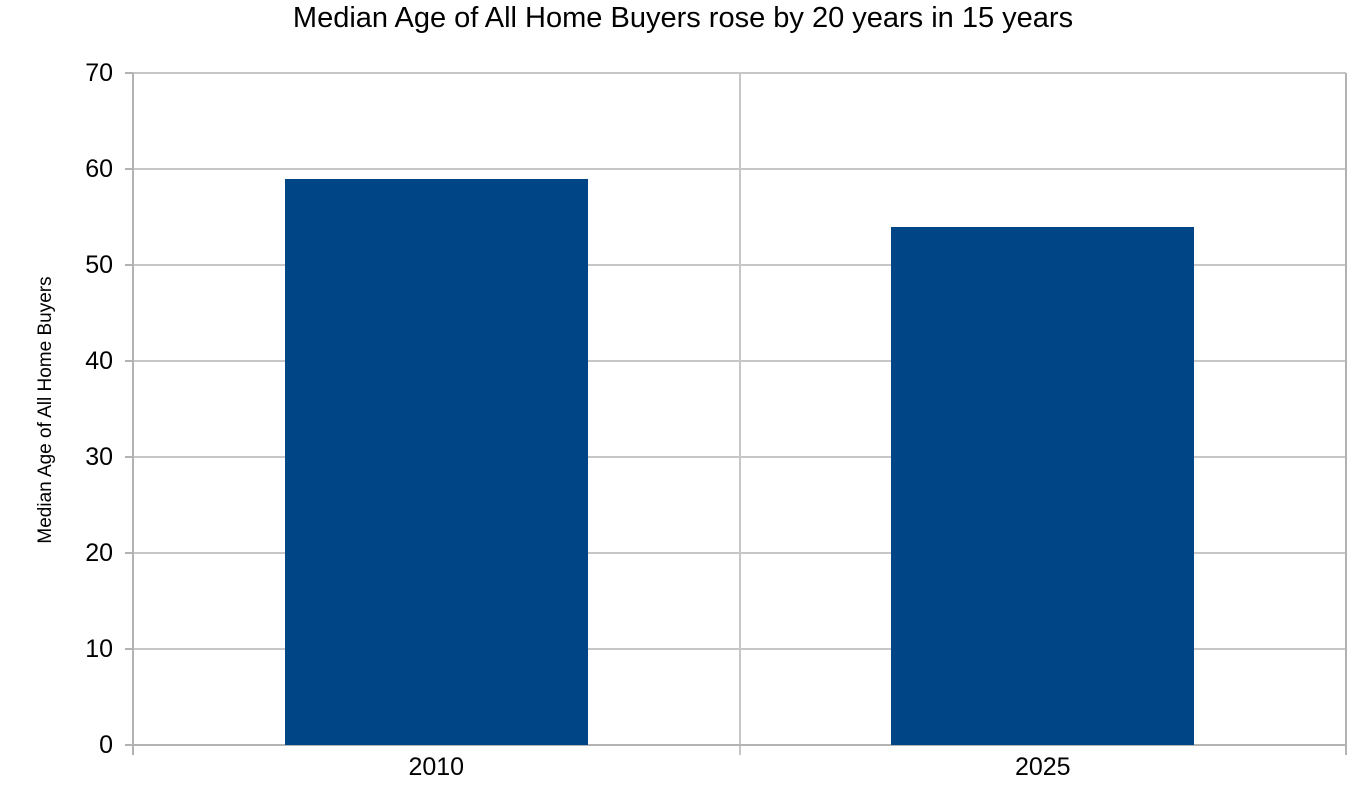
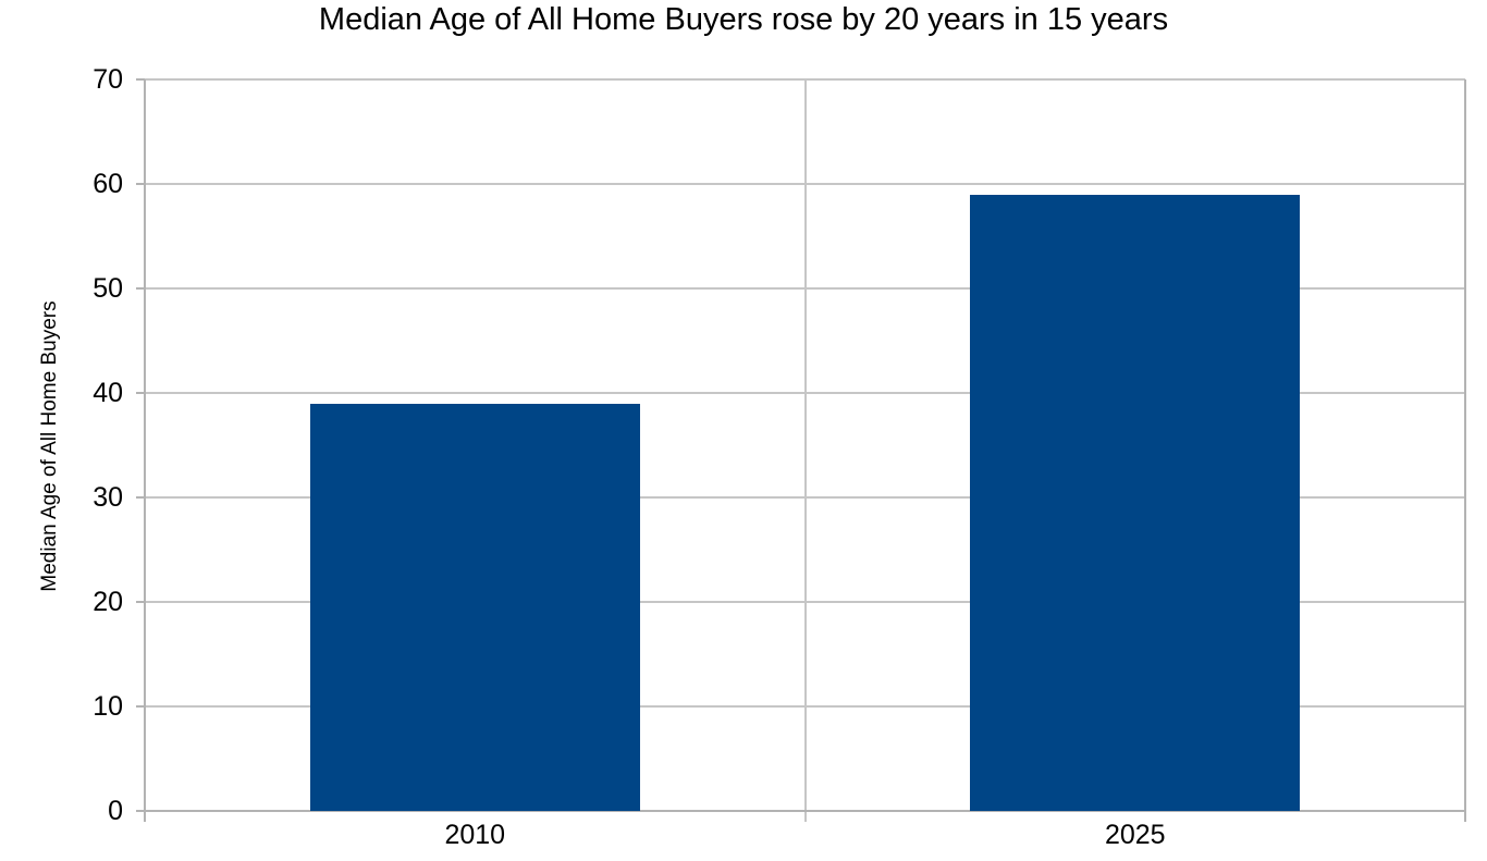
2010: 59 -> 39
2025: 54 -> 59
